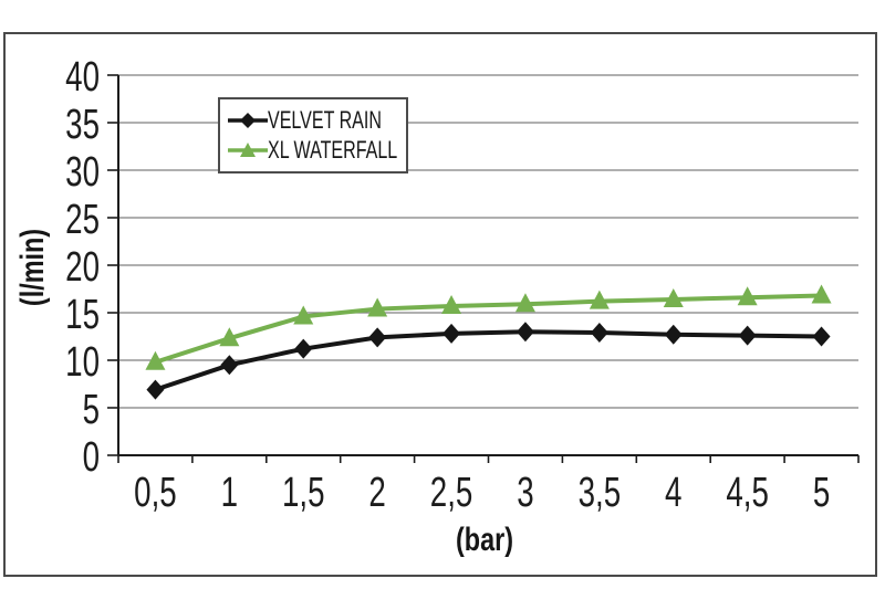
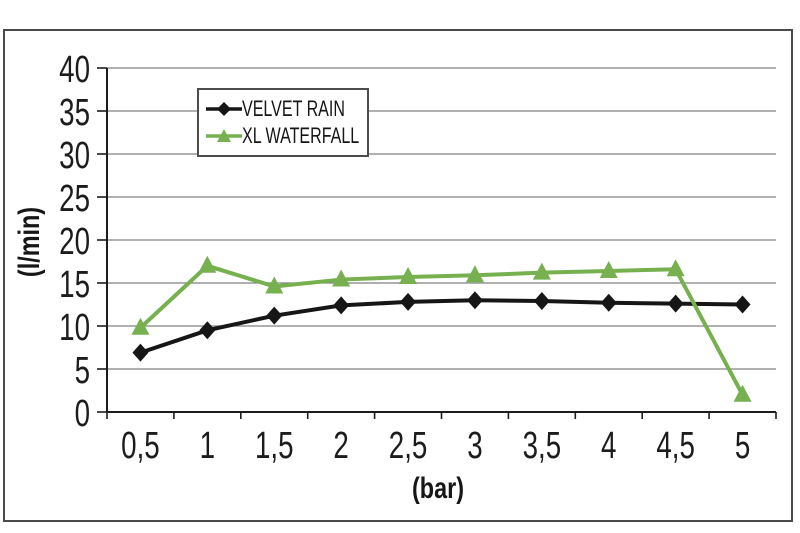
XL WATERFALL/1: 12 -> 17
XL WATERFALL/5: 17 -> 2
